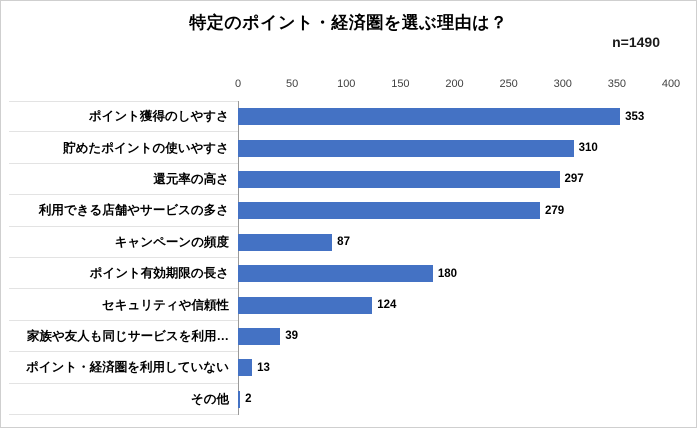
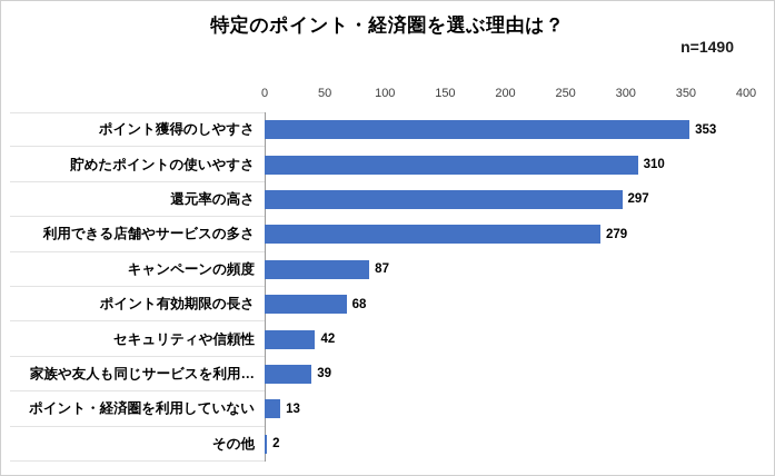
ポイント有効期限の長さ: 180 -> 68
セキュリティや信頼性: 124 -> 42
